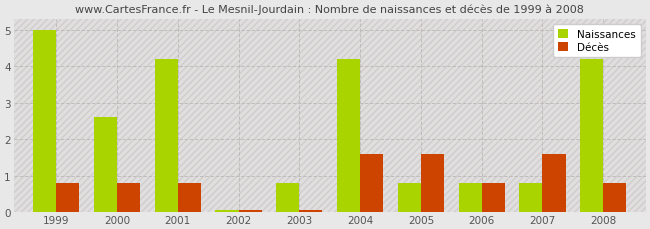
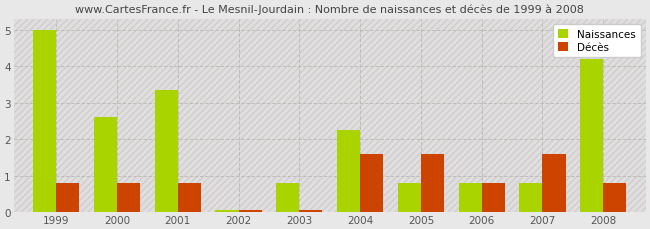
Naissances/2001: 4.20 -> 3.35
Naissances/2004: 4.20 -> 2.25
